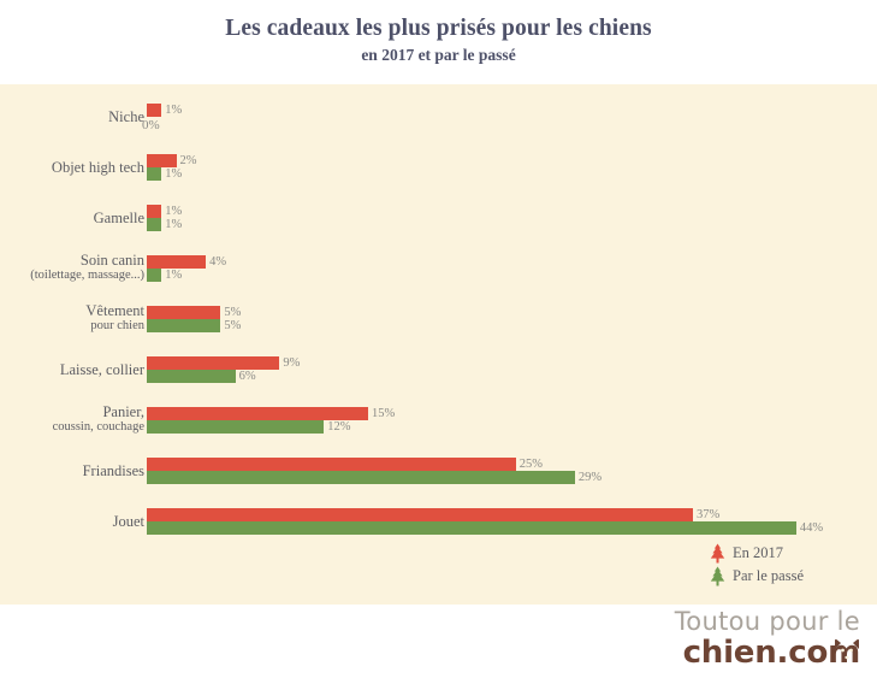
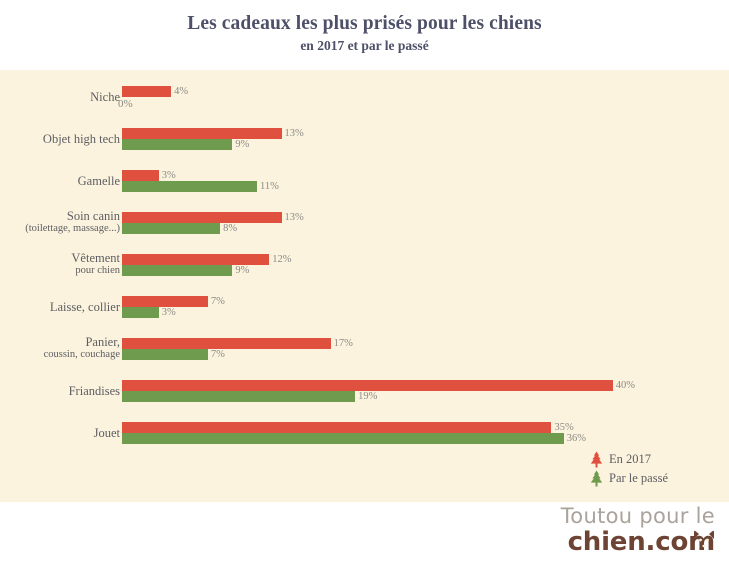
En 2017/Niche: 1% -> 4%
En 2017/Objet high tech: 2% -> 13%
Par le passé/Objet high tech: 1% -> 9%
En 2017/Gamelle: 1% -> 3%
Par le passé/Gamelle: 1% -> 11%
En 2017/Soin canin (toilettage, massage...): 4% -> 13%
Par le passé/Soin canin (toilettage, massage...): 1% -> 8%
En 2017/Vêtement pour chien: 5% -> 12%
Par le passé/Vêtement pour chien: 5% -> 9%
En 2017/Laisse, collier: 9% -> 7%
Par le passé/Laisse, collier: 6% -> 3%
En 2017/Panier, coussin, couchage: 15% -> 17%
Par le passé/Panier, coussin, couchage: 12% -> 7%
En 2017/Friandises: 25% -> 40%
Par le passé/Friandises: 29% -> 19%
En 2017/Jouet: 37% -> 35%
Par le passé/Jouet: 44% -> 36%
